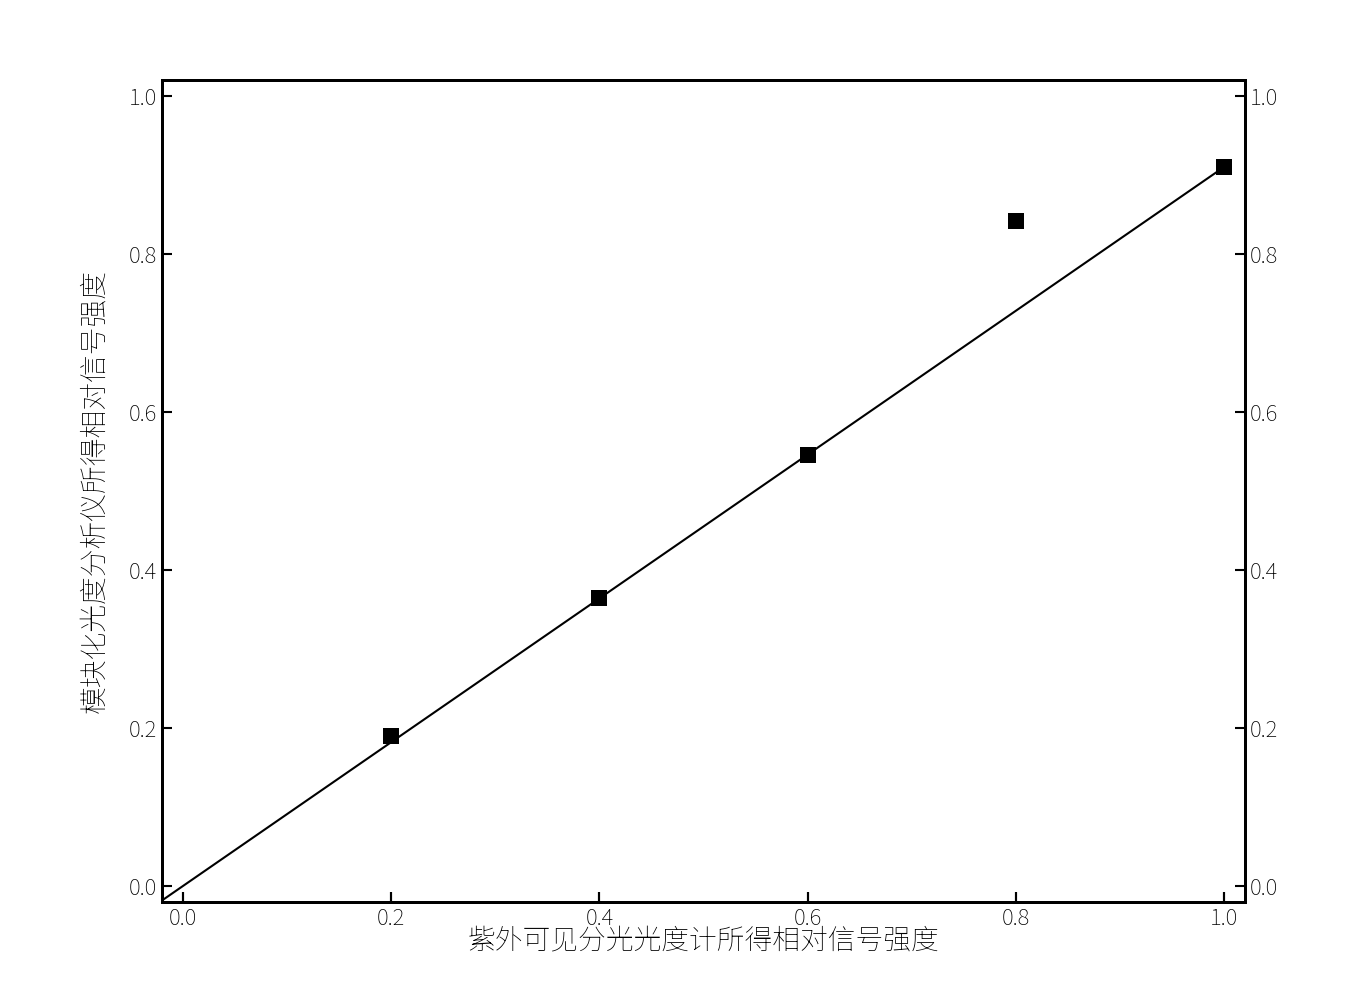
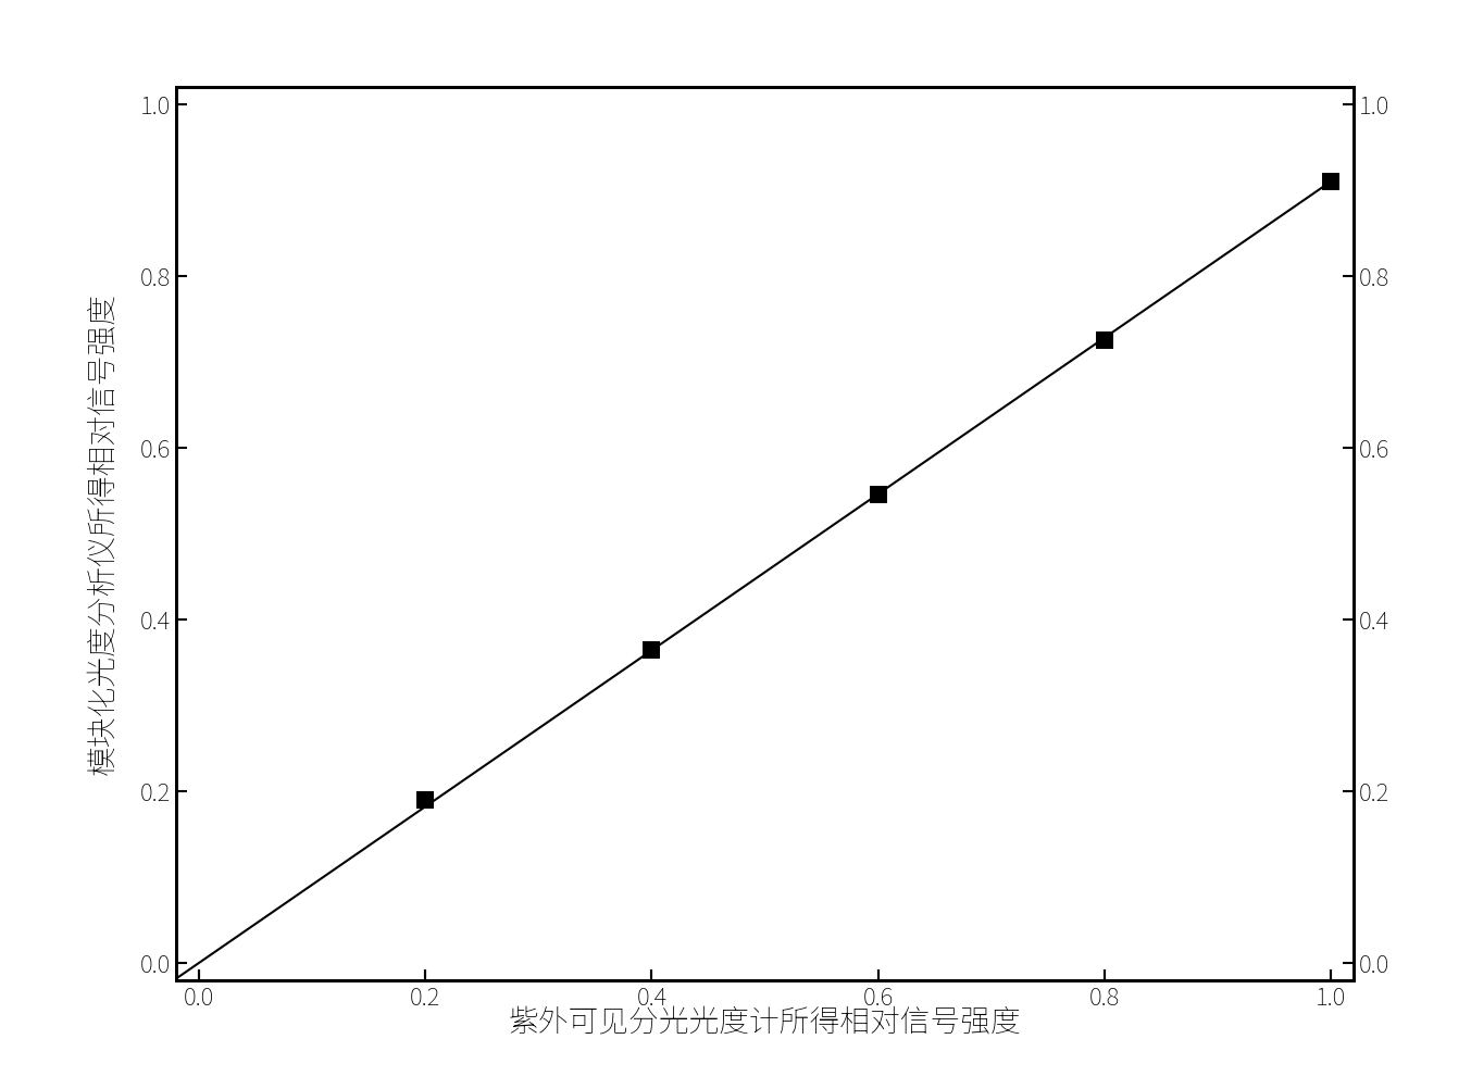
0.8: 0.842 -> 0.725
